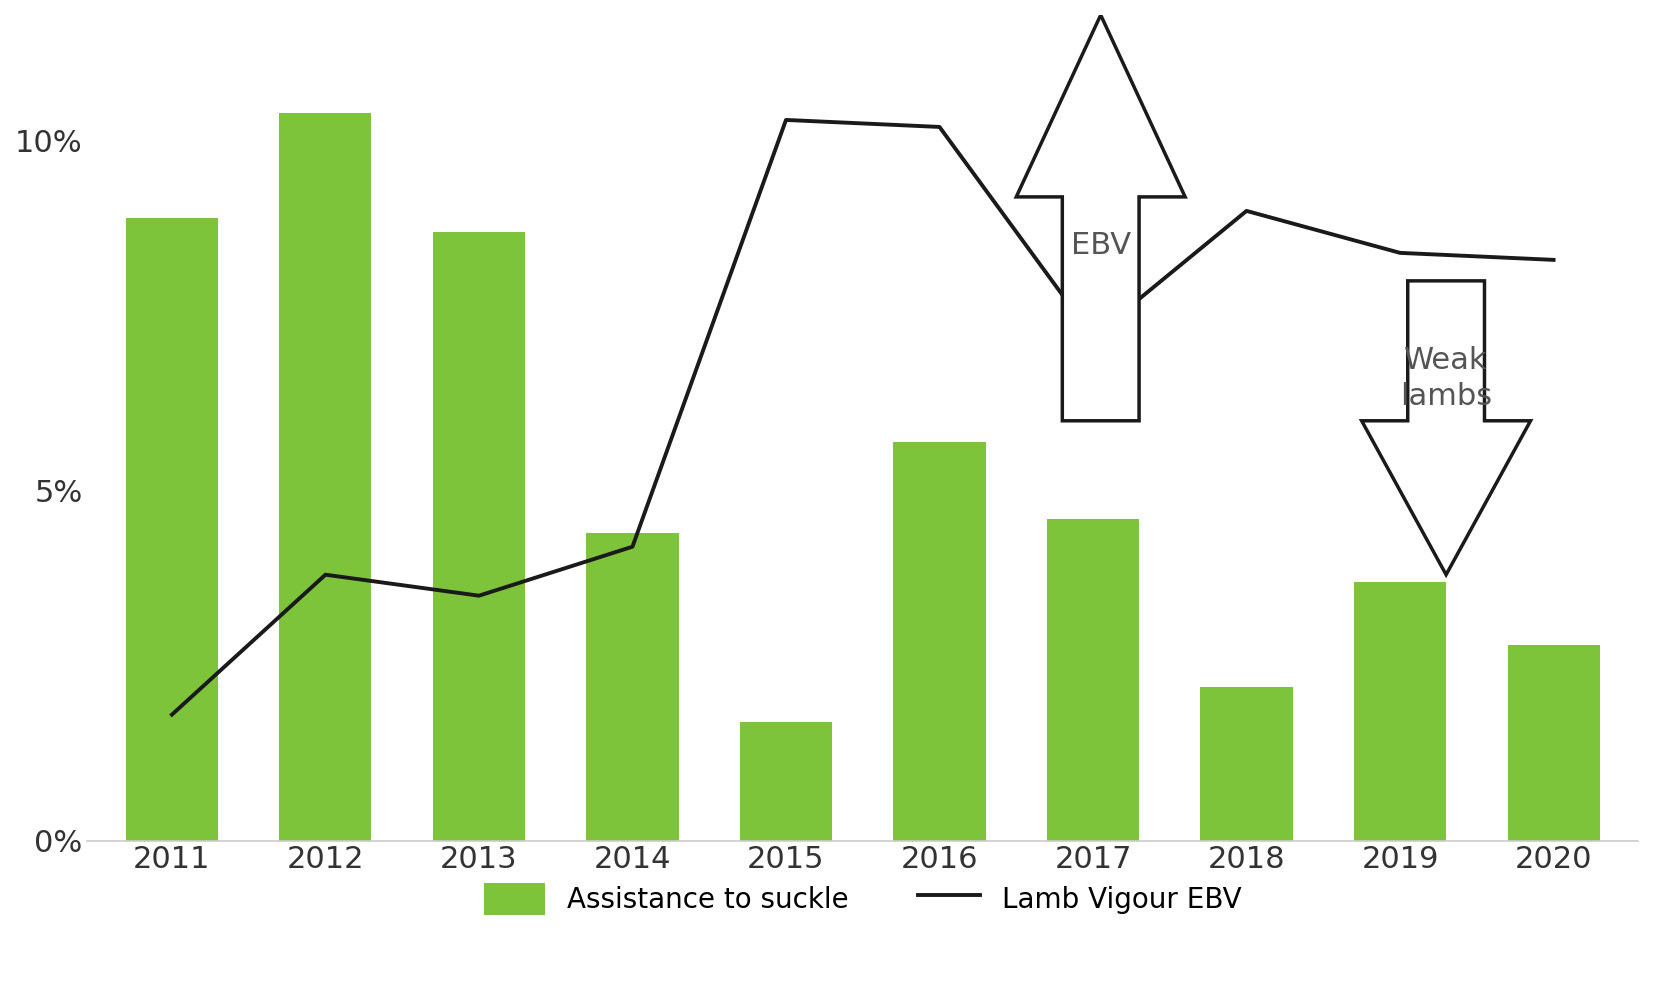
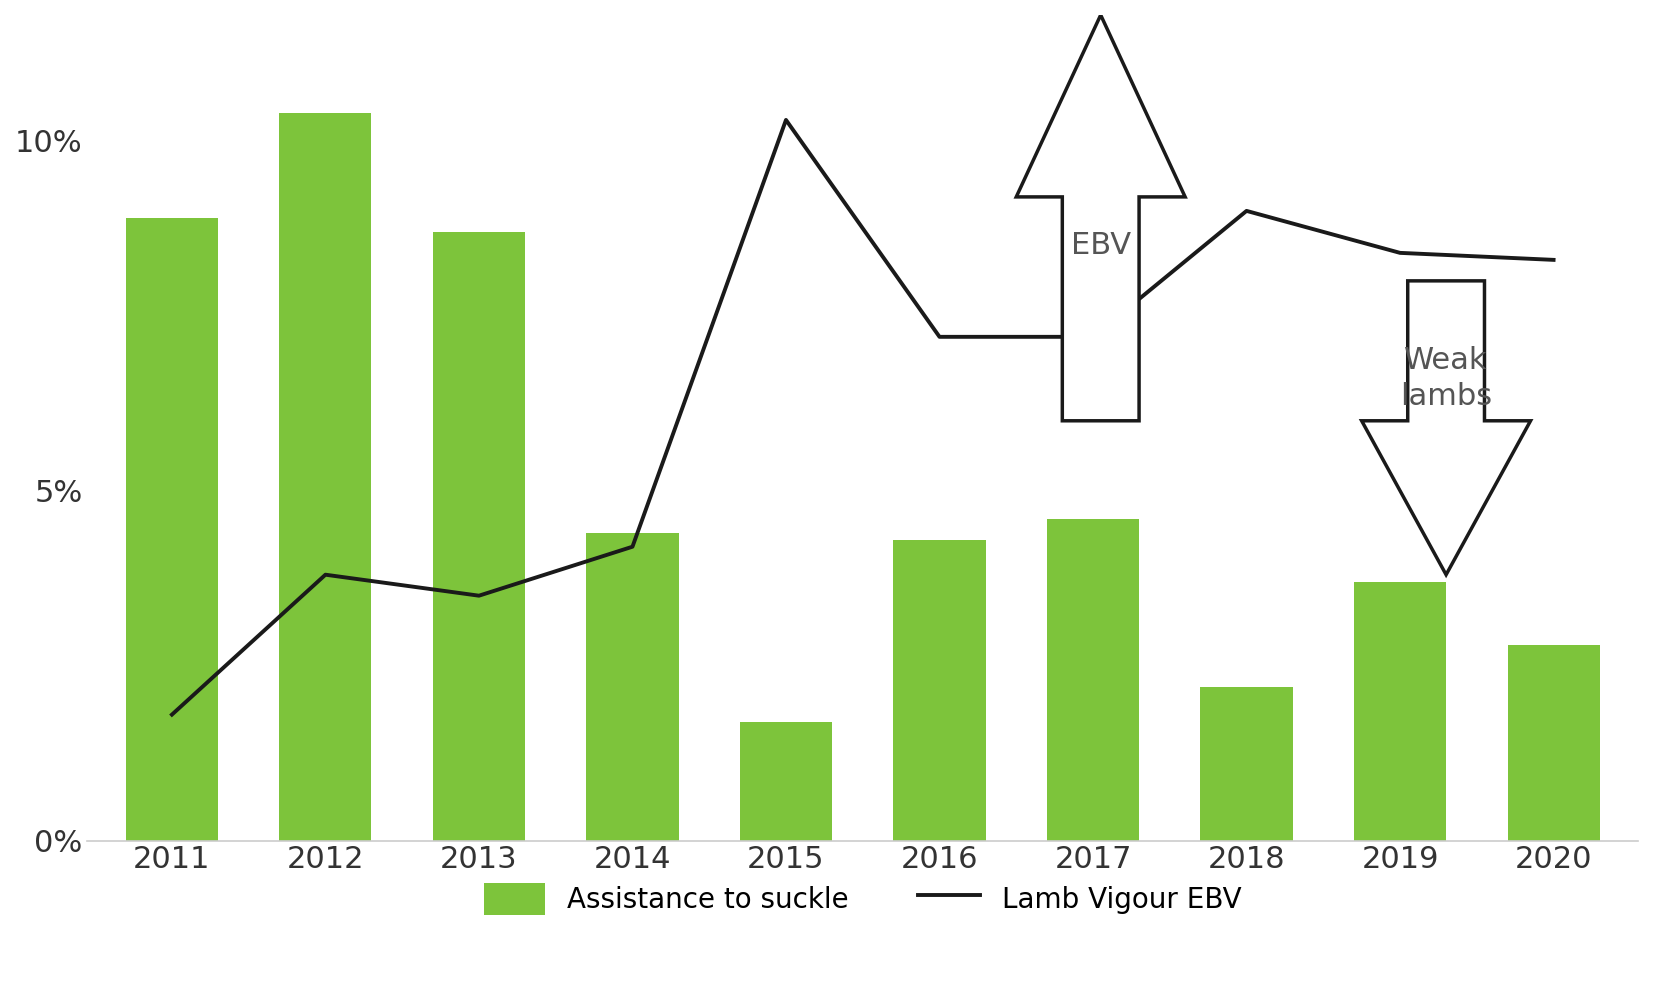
Assistance to suckle/2016: 5.7% -> 4.3%
Lamb Vigour EBV/2016: 10.2% -> 7.2%
